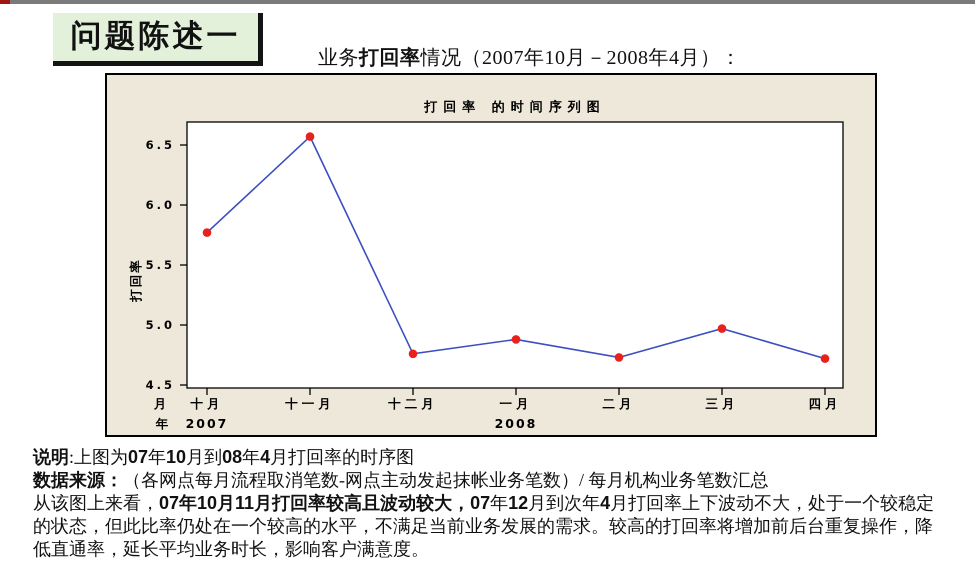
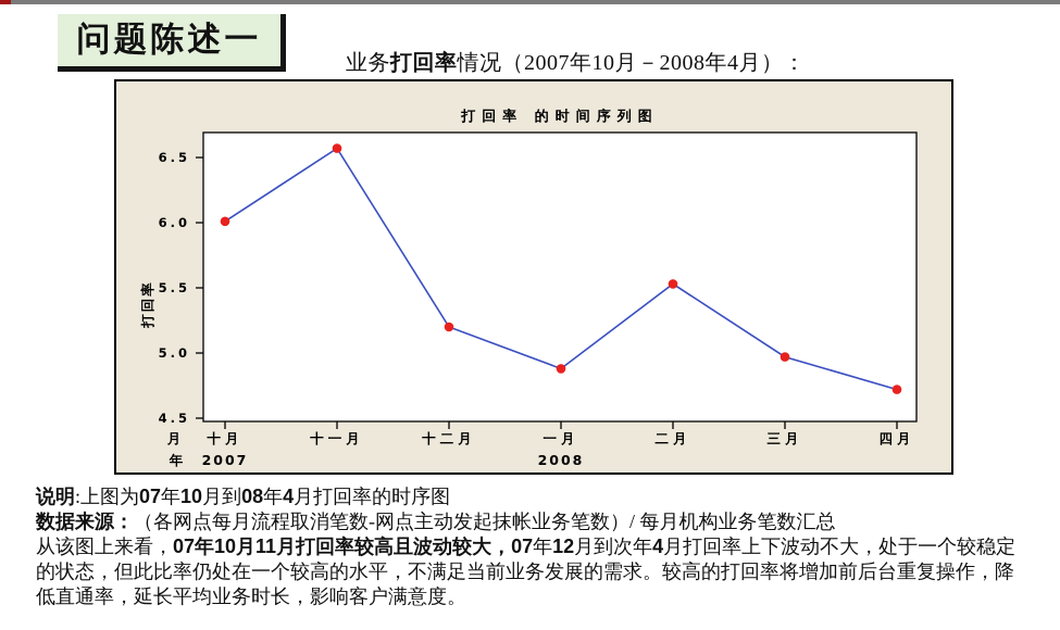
十月: 5.77 -> 6.01
十二月: 4.76 -> 5.20
二月: 4.73 -> 5.53
